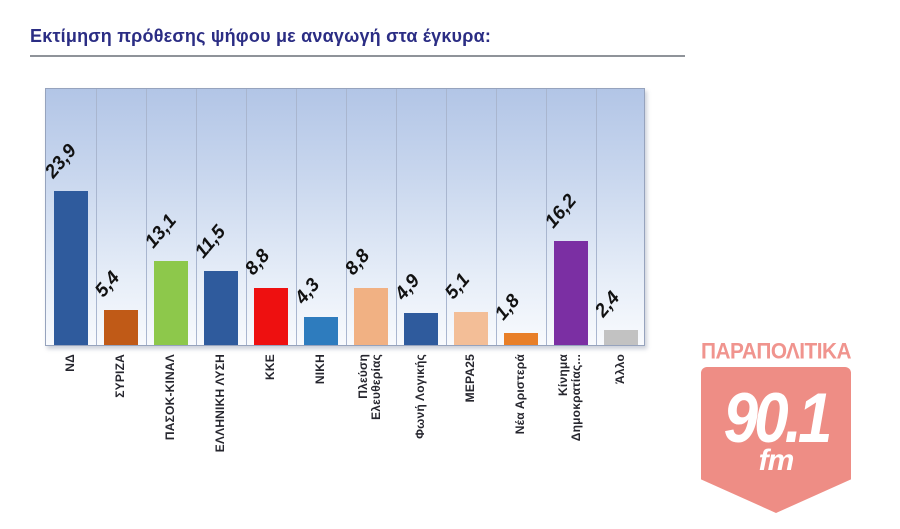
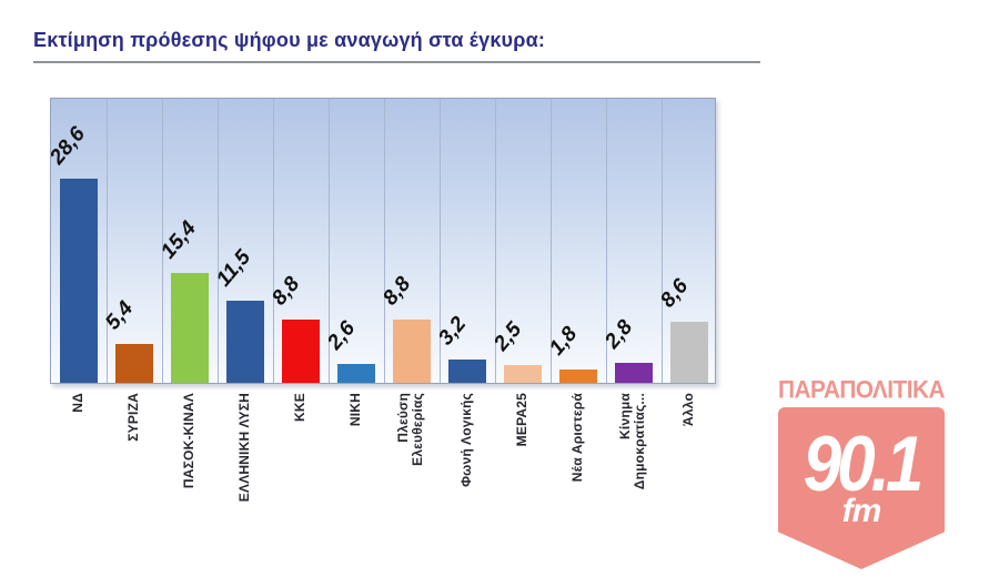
ΝΔ: 23,9 -> 28,6
ΠΑΣΟΚ-ΚΙΝΑΛ: 13,1 -> 15,4
ΝΙΚΗ: 4,3 -> 2,6
Φωνή Λογικής: 4,9 -> 3,2
ΜΕΡΑ25: 5,1 -> 2,5
Κίνημα Δημοκρατίας...: 16,2 -> 2,8
Άλλο: 2,4 -> 8,6
